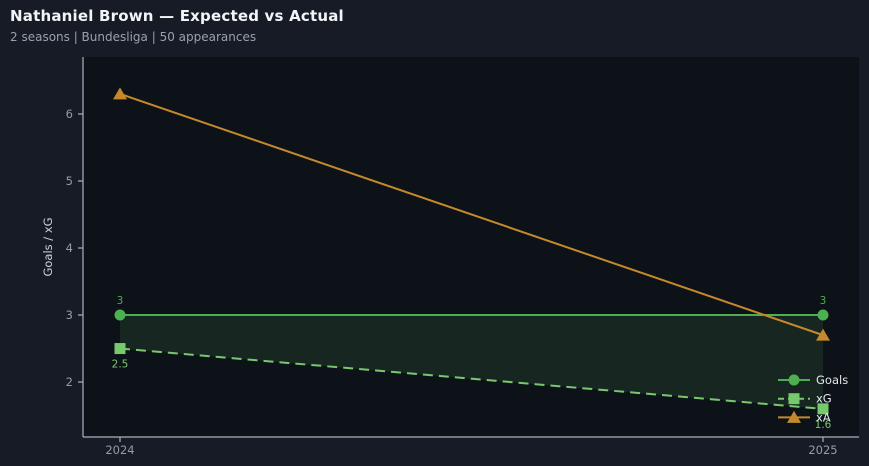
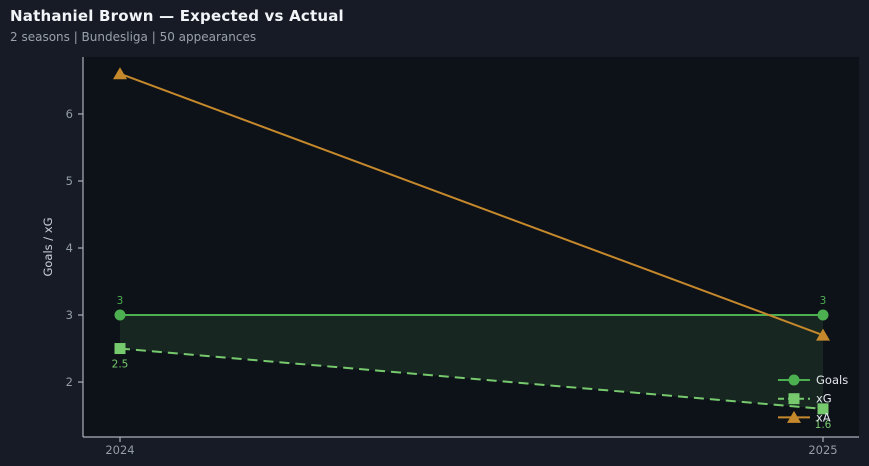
xA/2024: 6.3 -> 6.6
